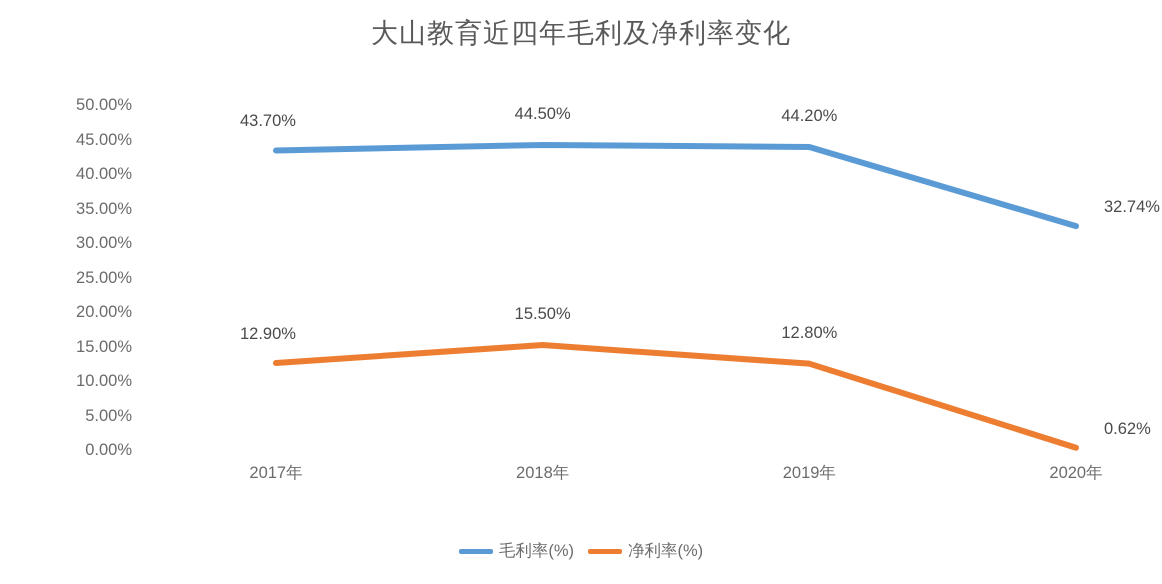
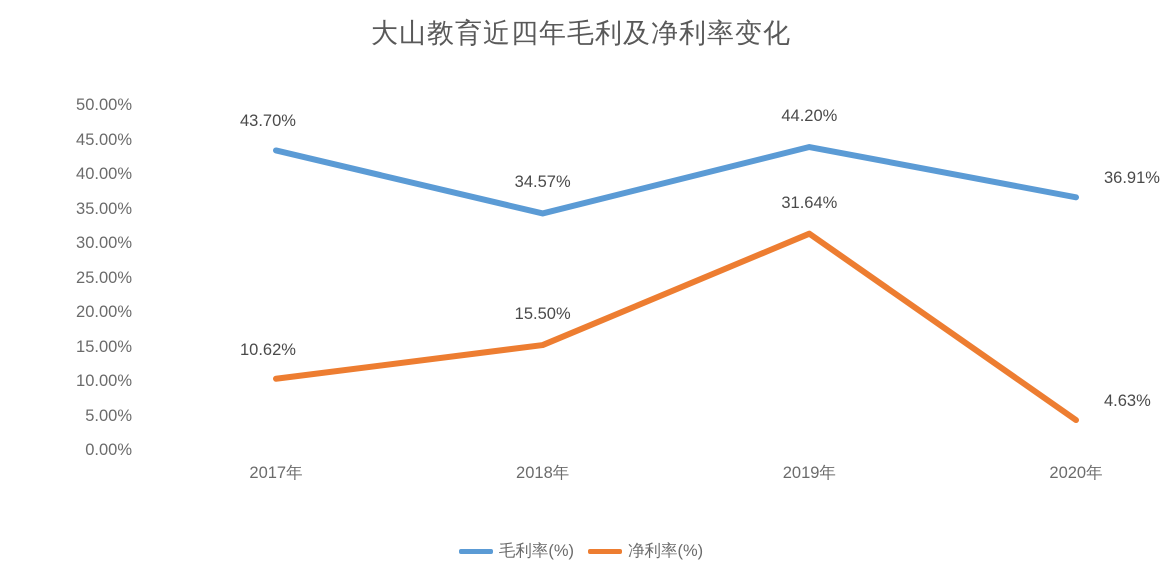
净利率(%)/2017年: 12.90% -> 10.62%
毛利率(%)/2018年: 44.50% -> 34.57%
净利率(%)/2019年: 12.80% -> 31.64%
毛利率(%)/2020年: 32.74% -> 36.91%
净利率(%)/2020年: 0.62% -> 4.63%
